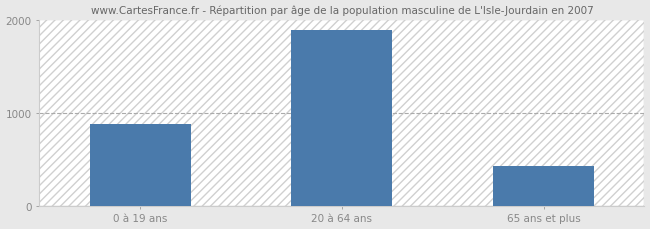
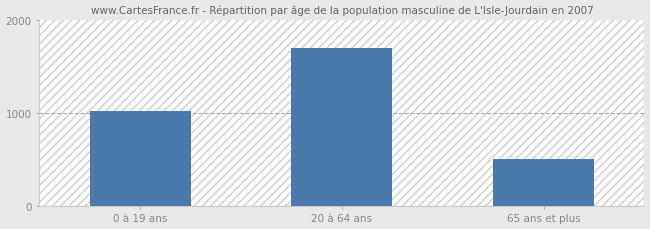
0 à 19 ans: 880 -> 1020
20 à 64 ans: 1890 -> 1700
65 ans et plus: 430 -> 500
